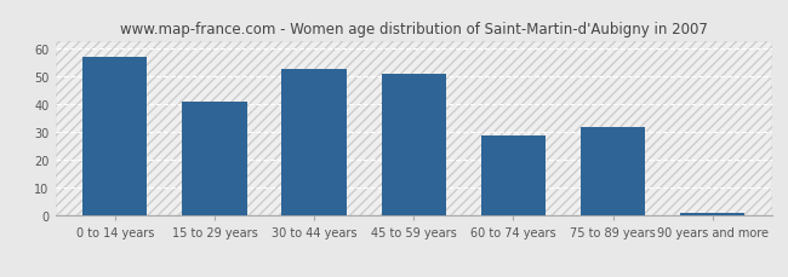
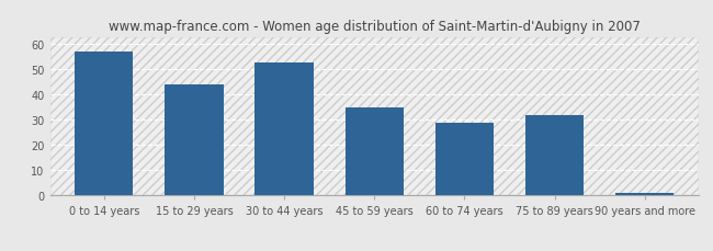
15 to 29 years: 41 -> 44
45 to 59 years: 51 -> 35
